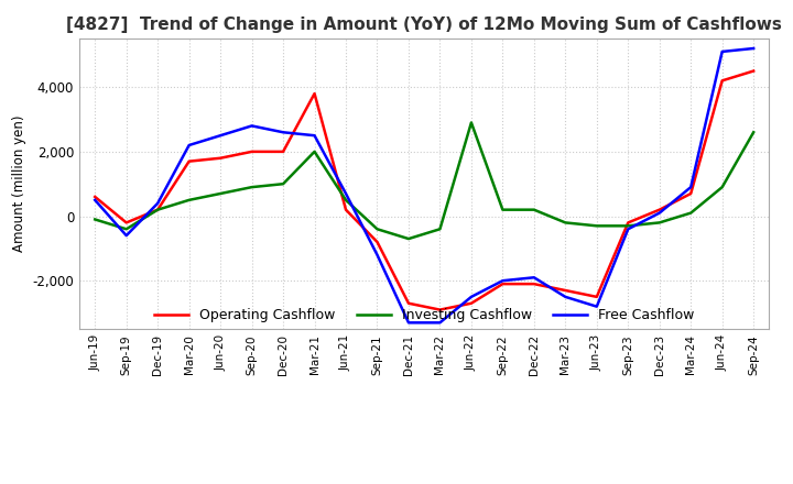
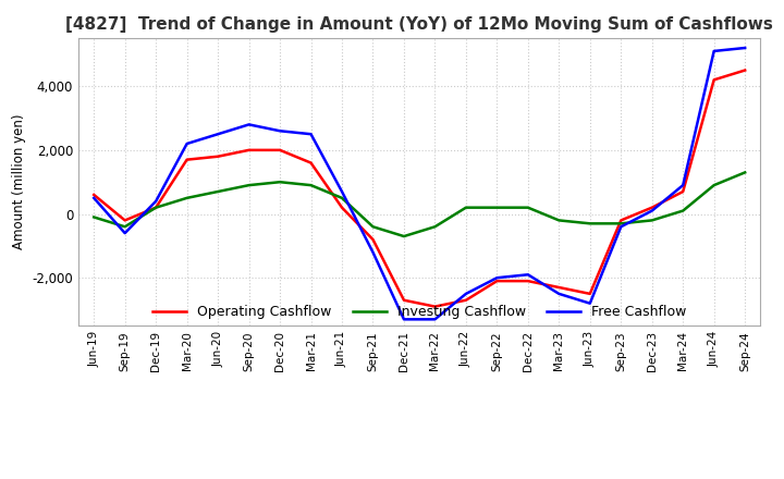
Operating Cashflow/Mar-21: 3,800 -> 1,600
Investing Cashflow/Mar-21: 2,000 -> 900
Investing Cashflow/Jun-22: 2,900 -> 200
Investing Cashflow/Sep-24: 2,600 -> 1,300
